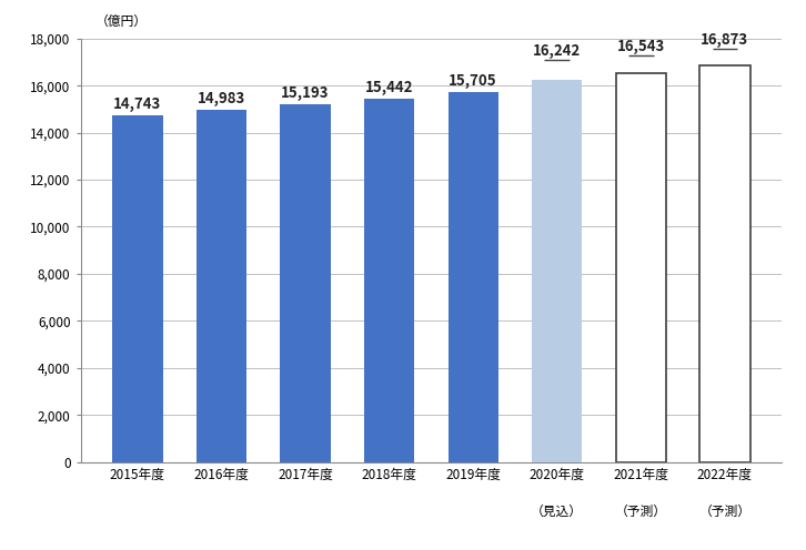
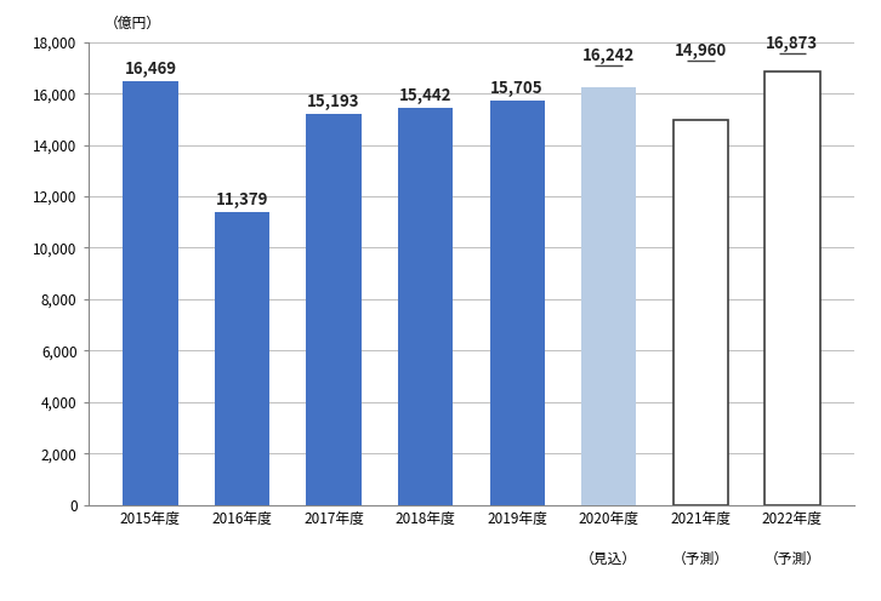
2015年度: 14,743 -> 16,469
2016年度: 14,983 -> 11,379
2021年度: 16,543 -> 14,960
